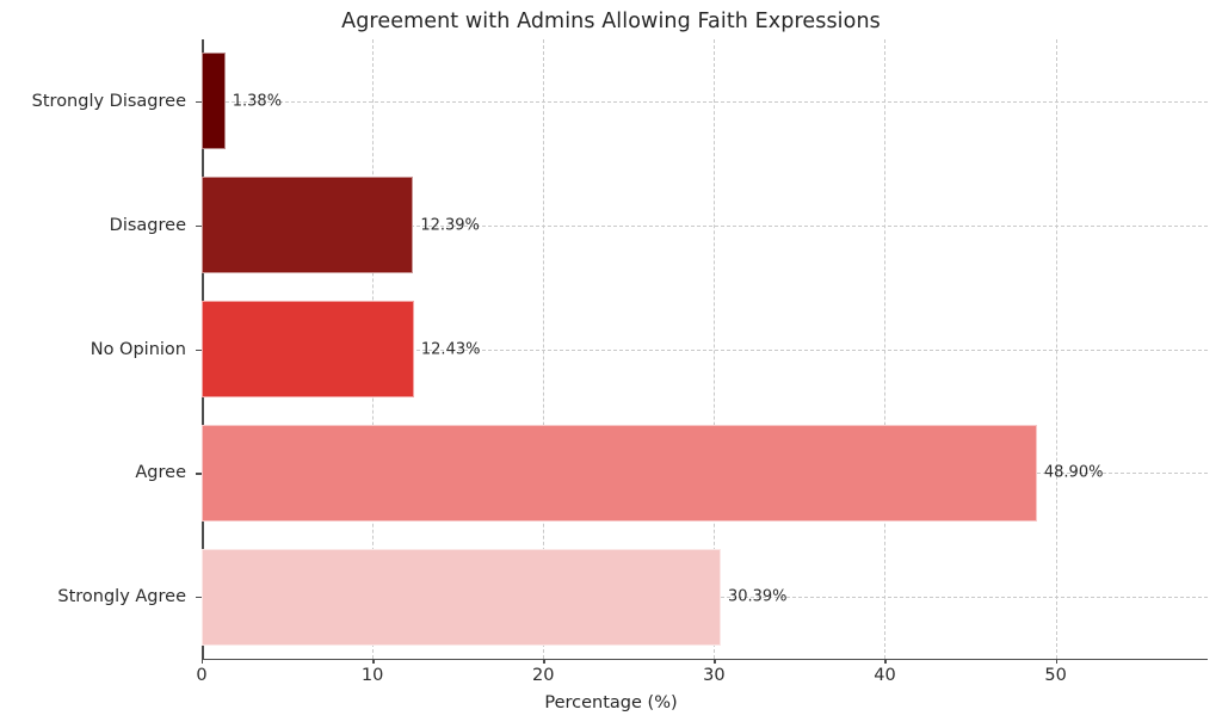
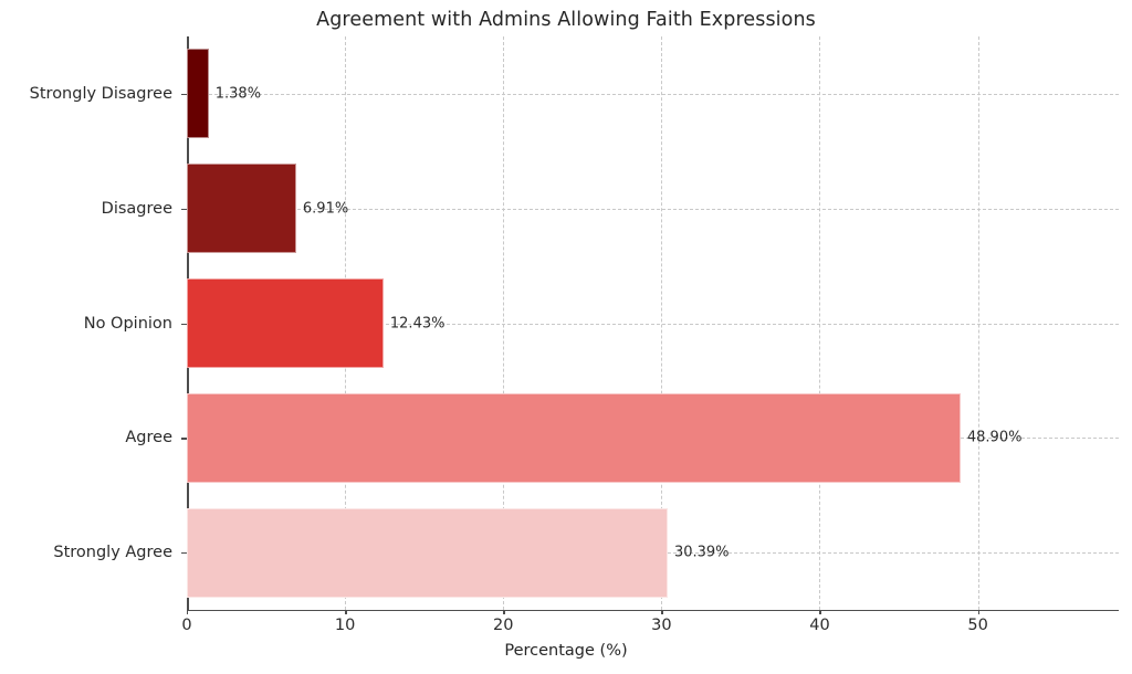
Disagree: 12.39% -> 6.91%
